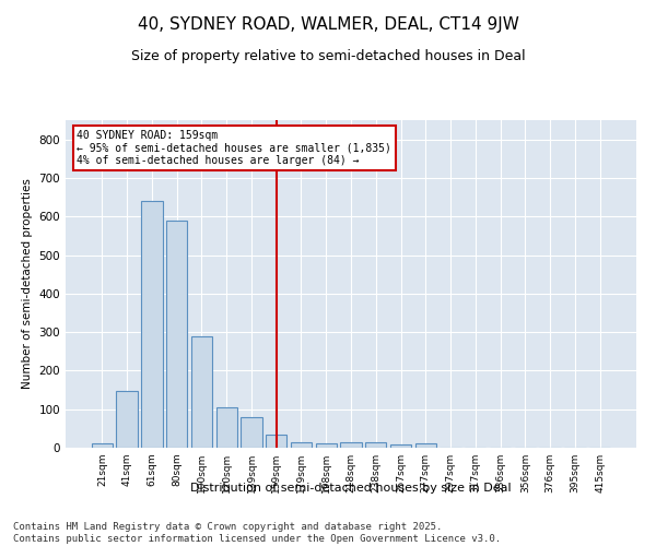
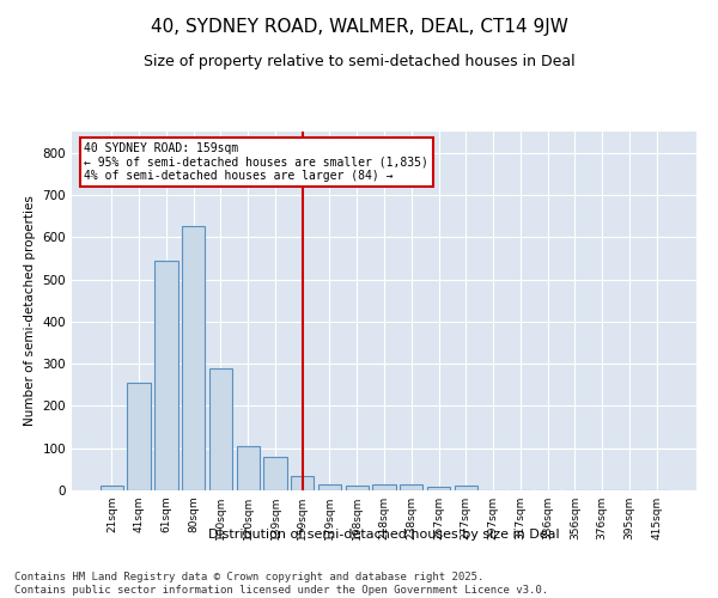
41sqm: 148 -> 255
61sqm: 640 -> 545
80sqm: 590 -> 625
